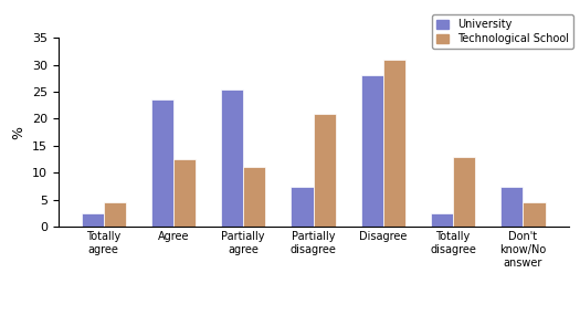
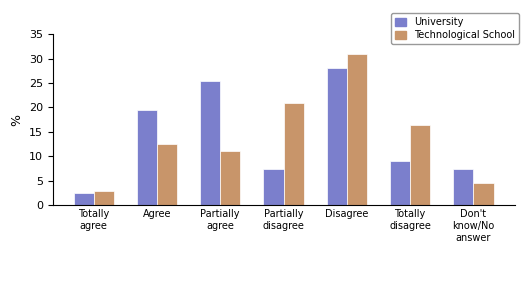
Technological School/Totally agree: 4.5 -> 3.0
University/Agree: 23.5 -> 19.5
University/Totally disagree: 2.5 -> 9.0
Technological School/Totally disagree: 13.0 -> 16.5
